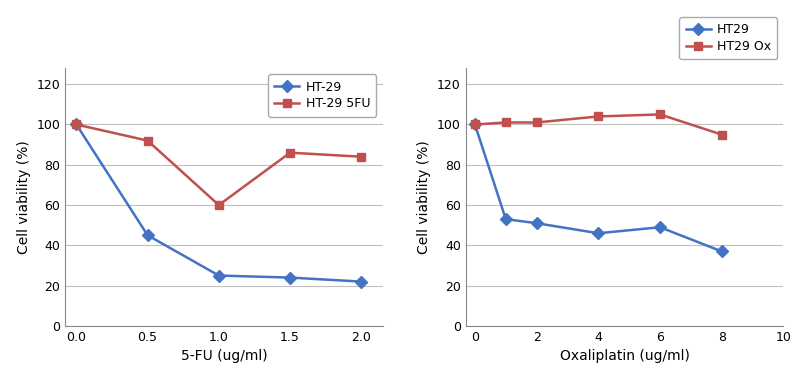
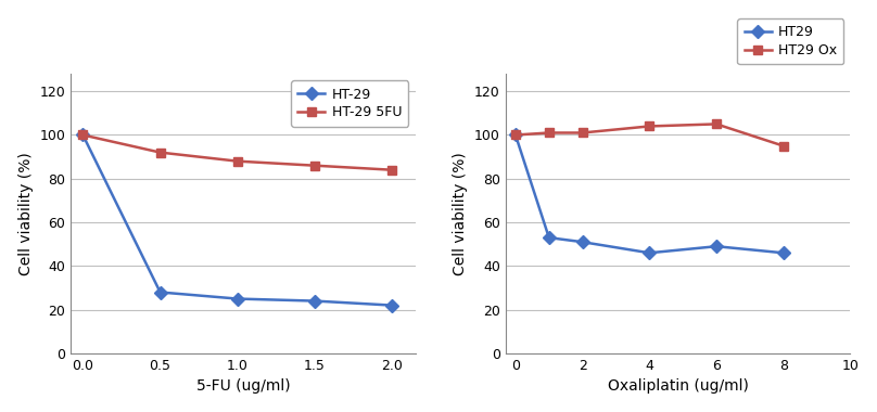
HT-29/0.5: 45 -> 28
HT-29 5FU/1.0: 60 -> 88
HT29/8: 37 -> 46
